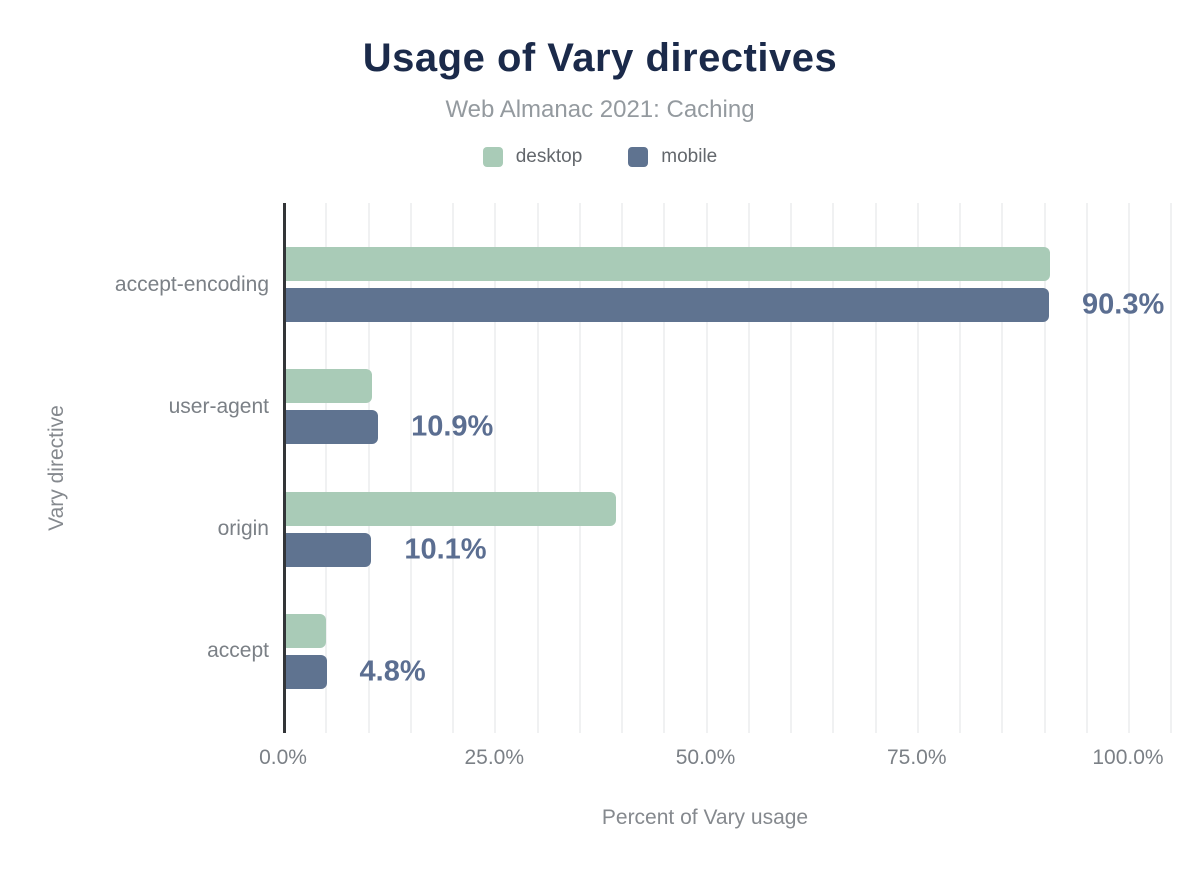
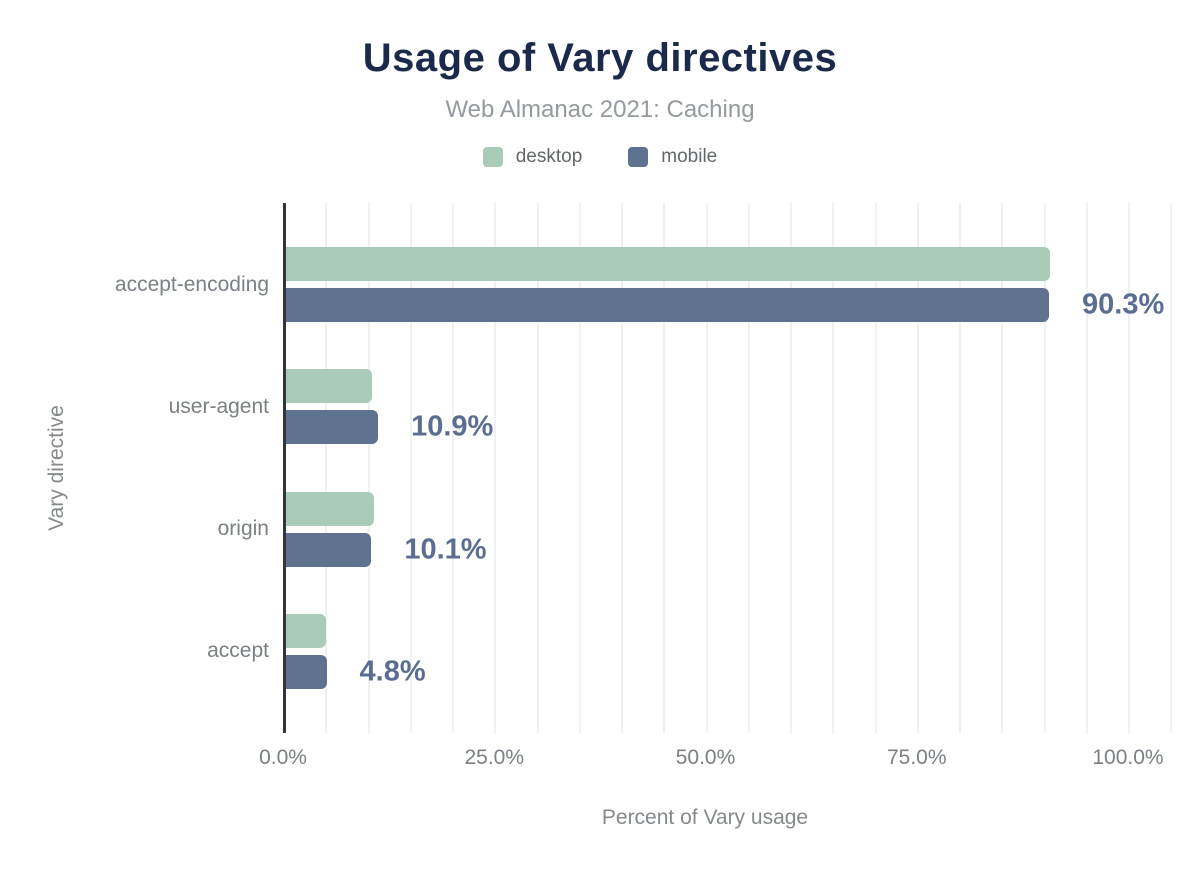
desktop/origin: 39% -> 10%
